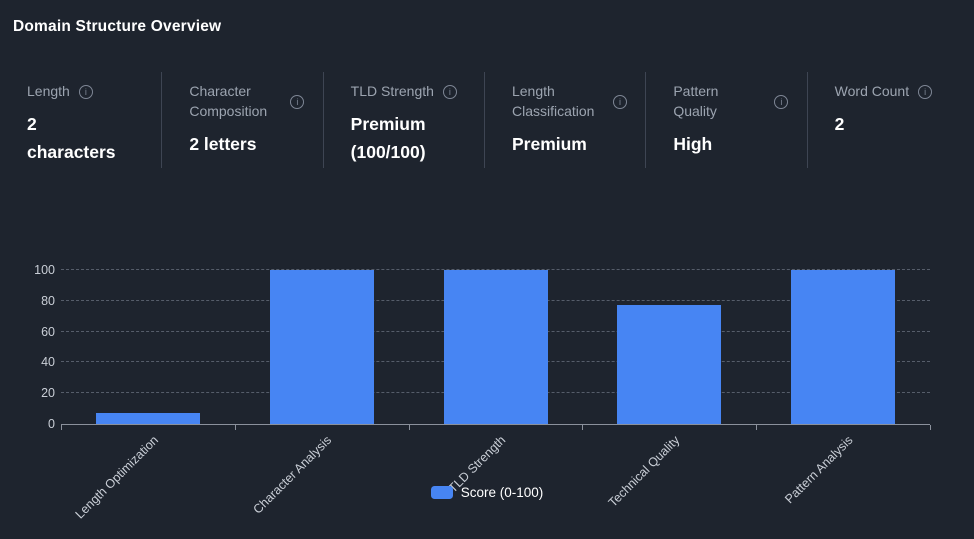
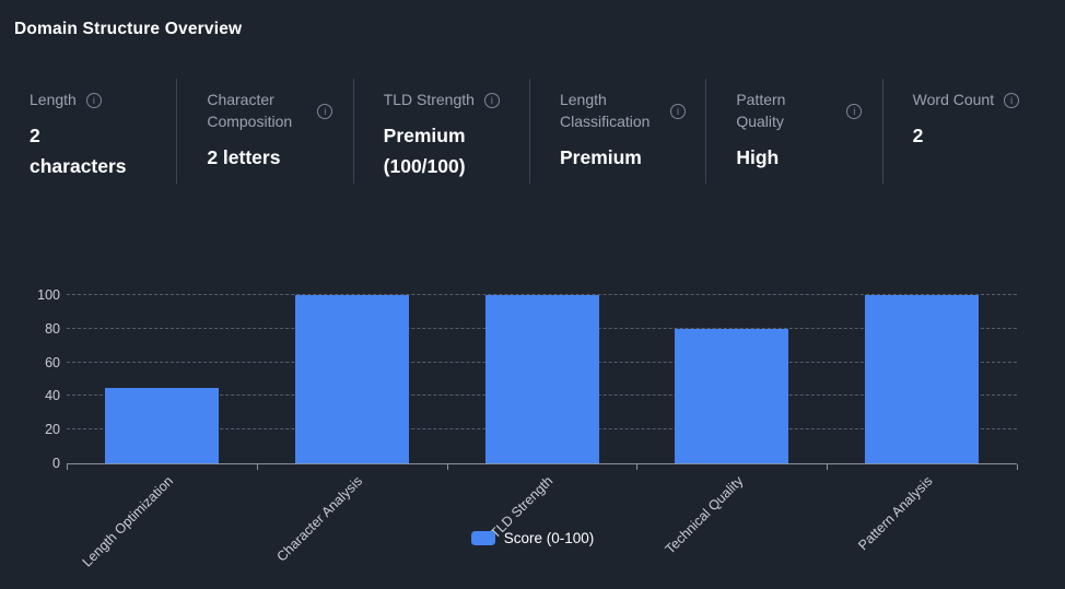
Length Optimization: 7 -> 45
Technical Quality: 77 -> 80
